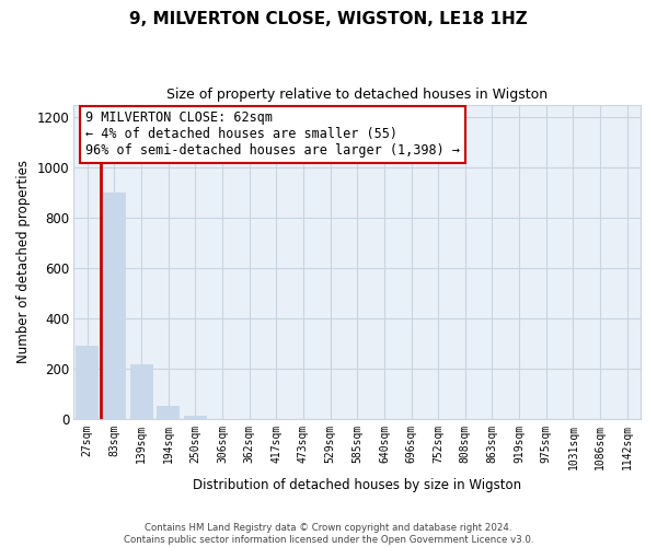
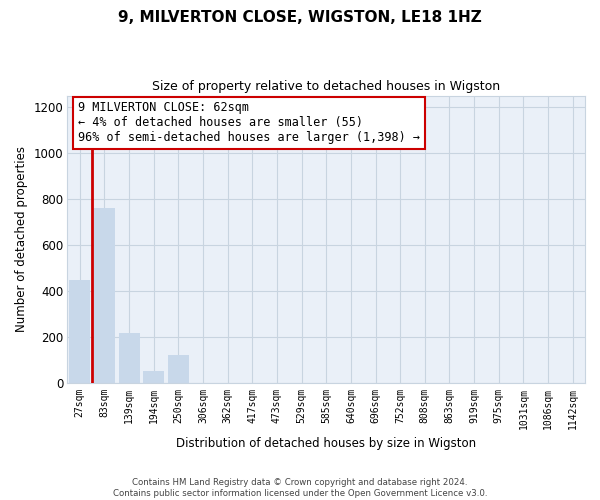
27sqm: 293 -> 450
83sqm: 900 -> 760
250sqm: 15 -> 125
